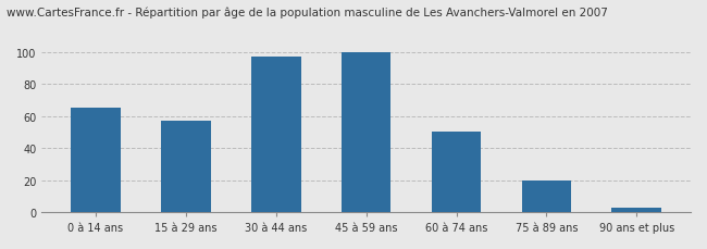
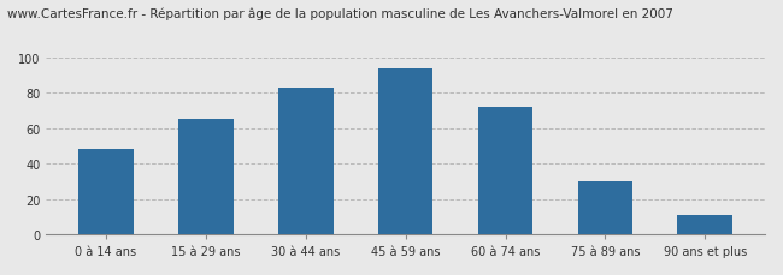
0 à 14 ans: 65 -> 48
15 à 29 ans: 57 -> 65
30 à 44 ans: 97 -> 83
45 à 59 ans: 100 -> 94
60 à 74 ans: 50 -> 72
75 à 89 ans: 20 -> 30
90 ans et plus: 3 -> 11
